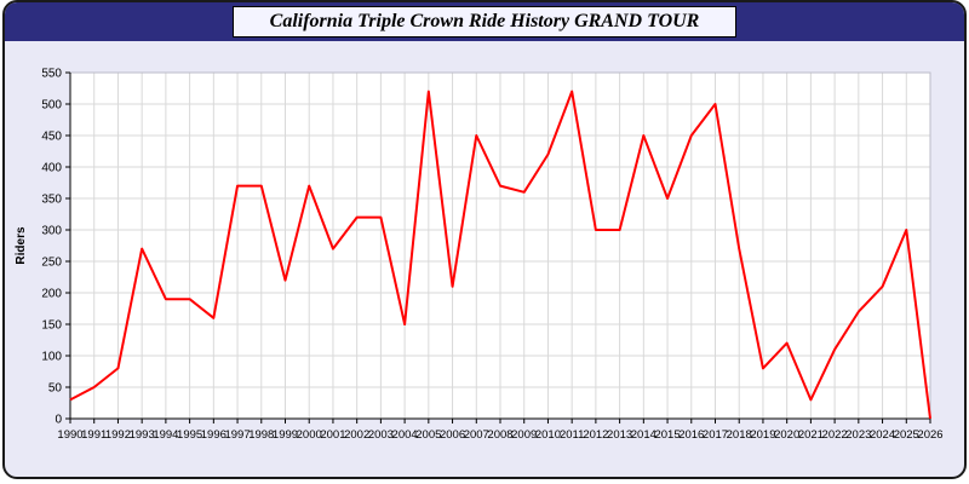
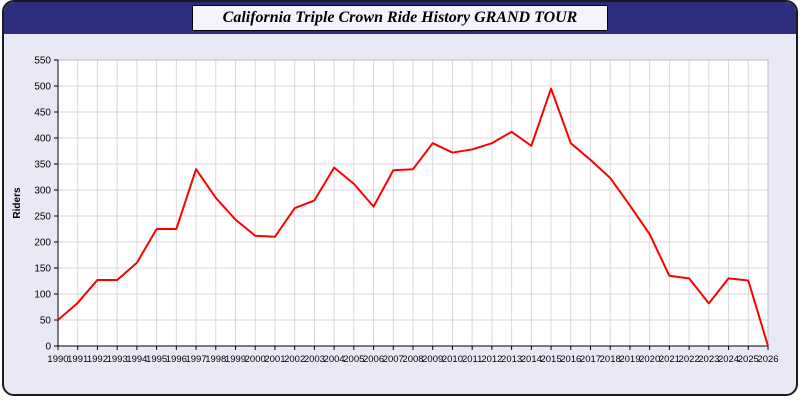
1990: 30 -> 50
1991: 50 -> 80
1992: 80 -> 130
1993: 270 -> 130
1994: 190 -> 160
1995: 190 -> 220
1996: 160 -> 220
1997: 370 -> 340
1998: 370 -> 280
1999: 220 -> 240
2000: 370 -> 210
2001: 270 -> 210
2002: 320 -> 260
2003: 320 -> 280
2004: 150 -> 340
2005: 520 -> 310
2006: 210 -> 270
2007: 450 -> 340
2008: 370 -> 340
2009: 360 -> 390
2010: 420 -> 370
2011: 520 -> 380
2012: 300 -> 390
2013: 300 -> 410
2014: 450 -> 380
2015: 350 -> 500
2016: 450 -> 390
2017: 500 -> 360
2018: 270 -> 320
2019: 80 -> 270
2020: 120 -> 220
2021: 30 -> 140
2022: 110 -> 130
2023: 170 -> 80
2024: 210 -> 130
2025: 300 -> 130
